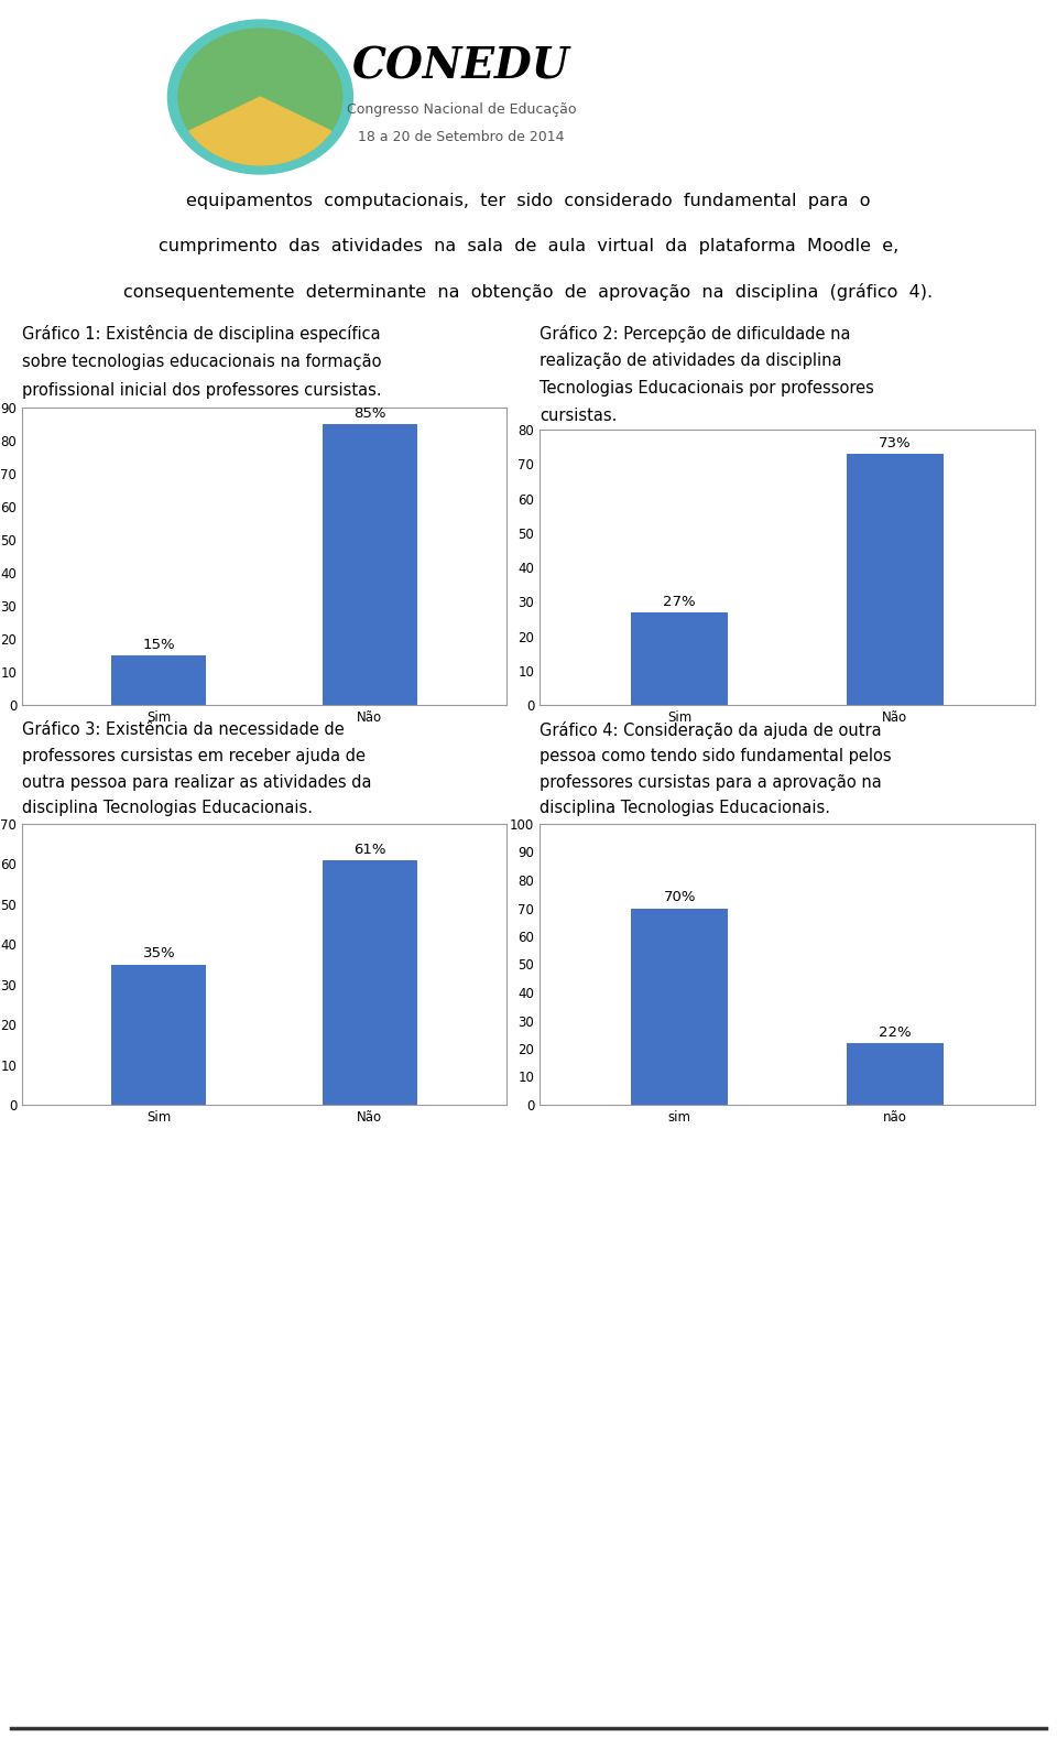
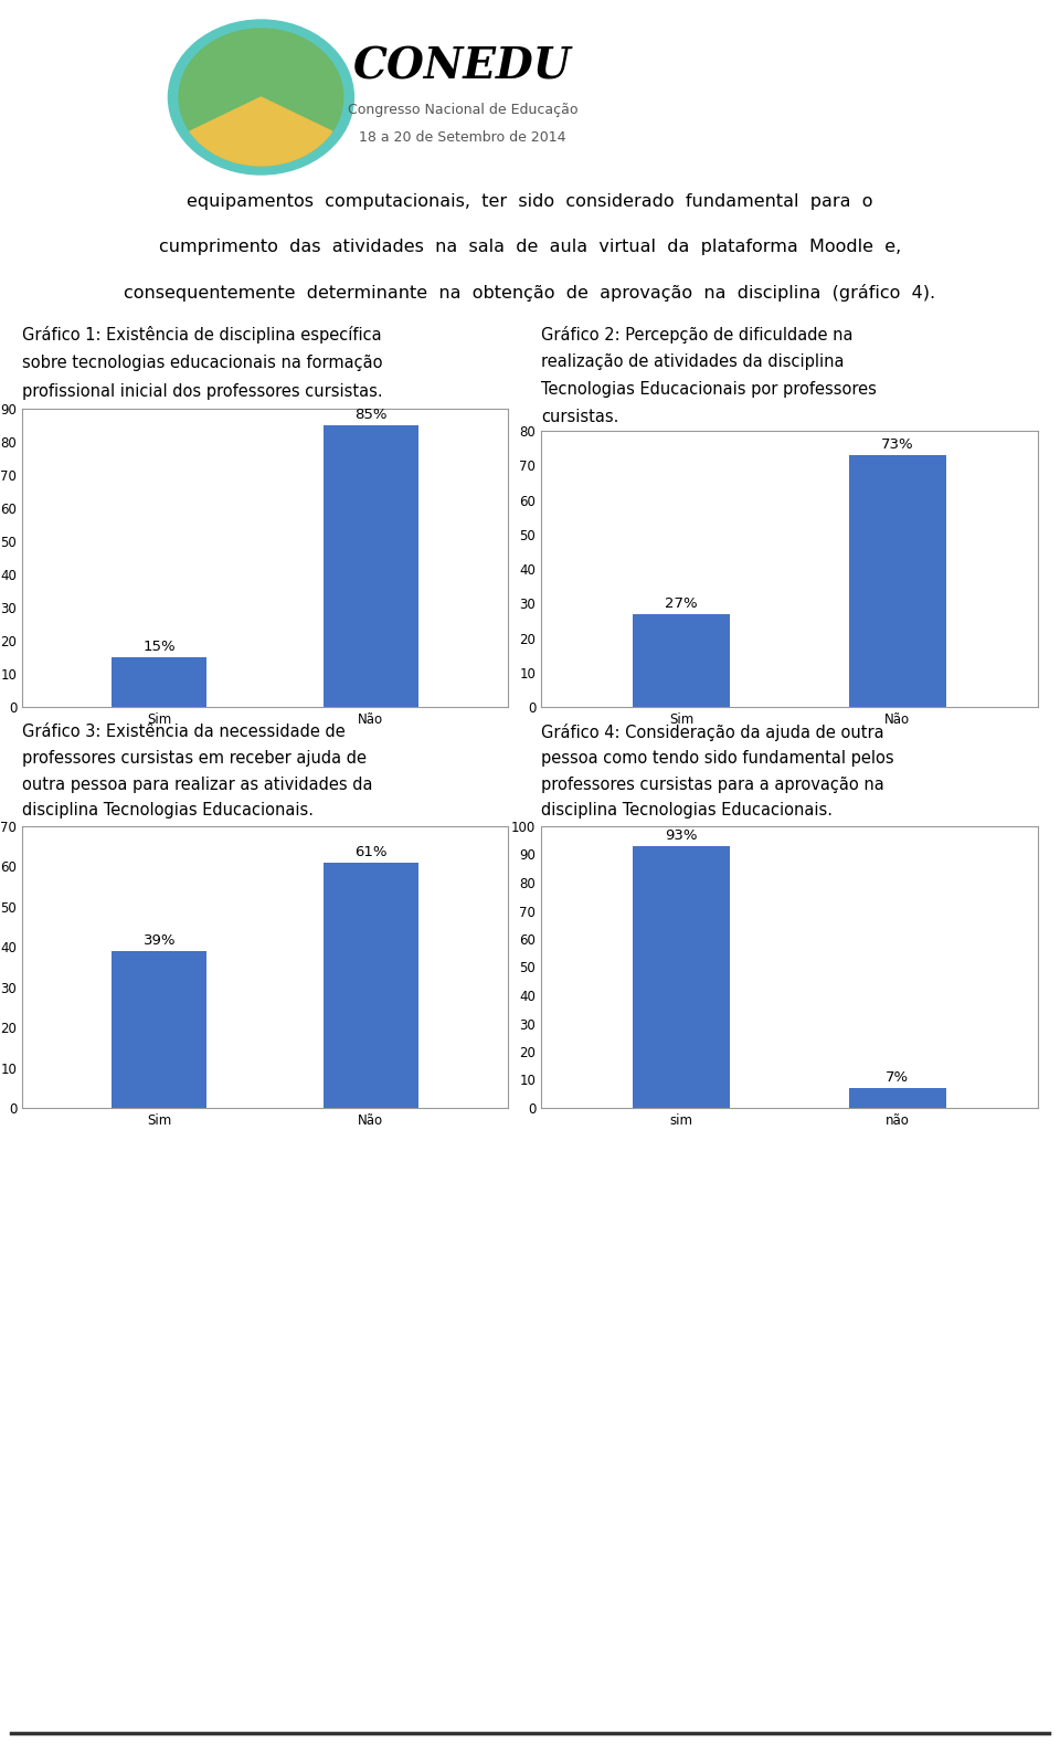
Sim: 35% -> 39%
sim: 70% -> 93%
não: 22% -> 7%
